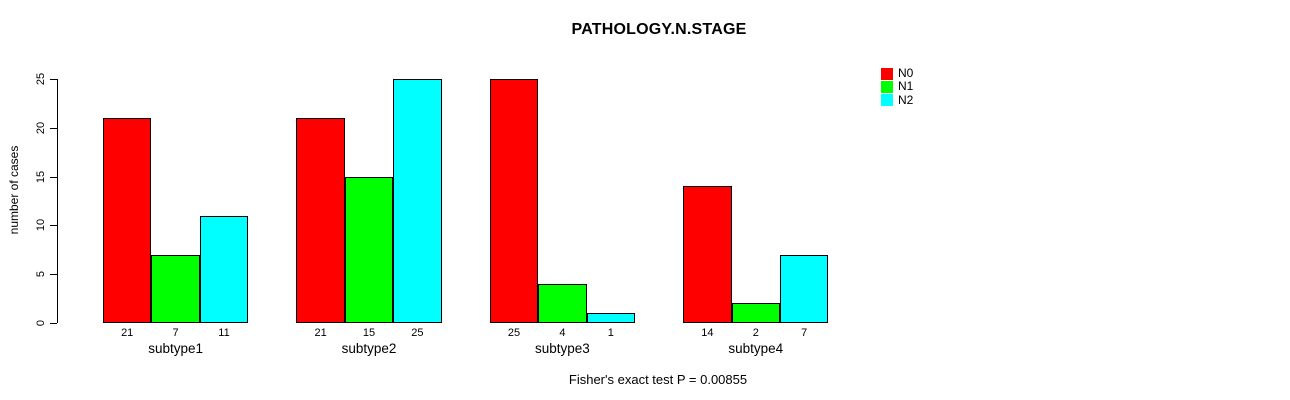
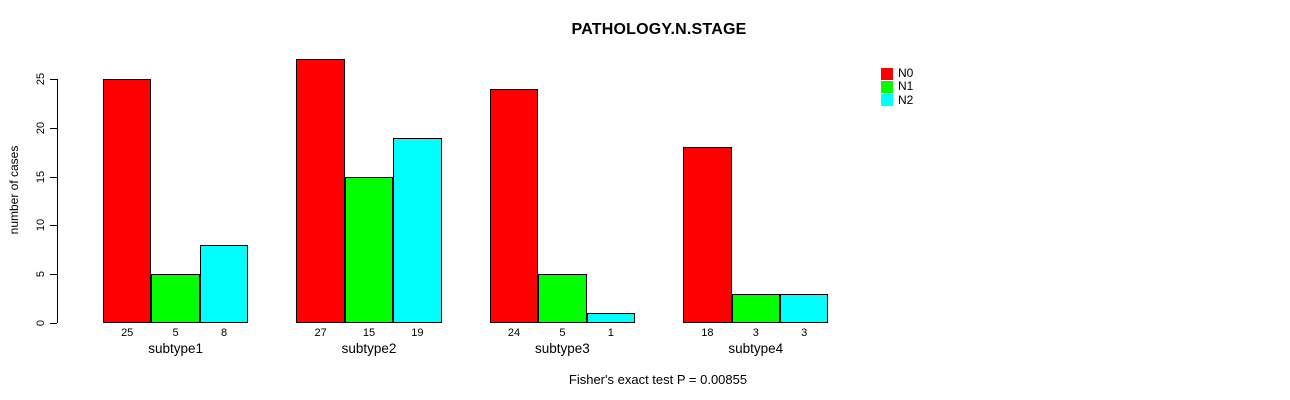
N0/subtype1: 21 -> 25
N1/subtype1: 7 -> 5
N2/subtype1: 11 -> 8
N0/subtype2: 21 -> 27
N2/subtype2: 25 -> 19
N0/subtype3: 25 -> 24
N1/subtype3: 4 -> 5
N0/subtype4: 14 -> 18
N1/subtype4: 2 -> 3
N2/subtype4: 7 -> 3
